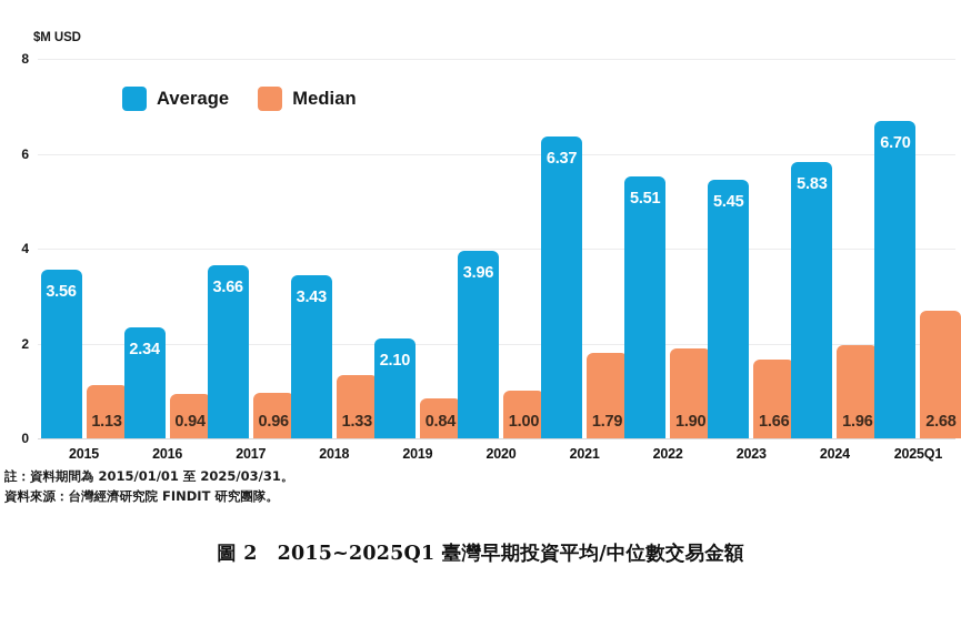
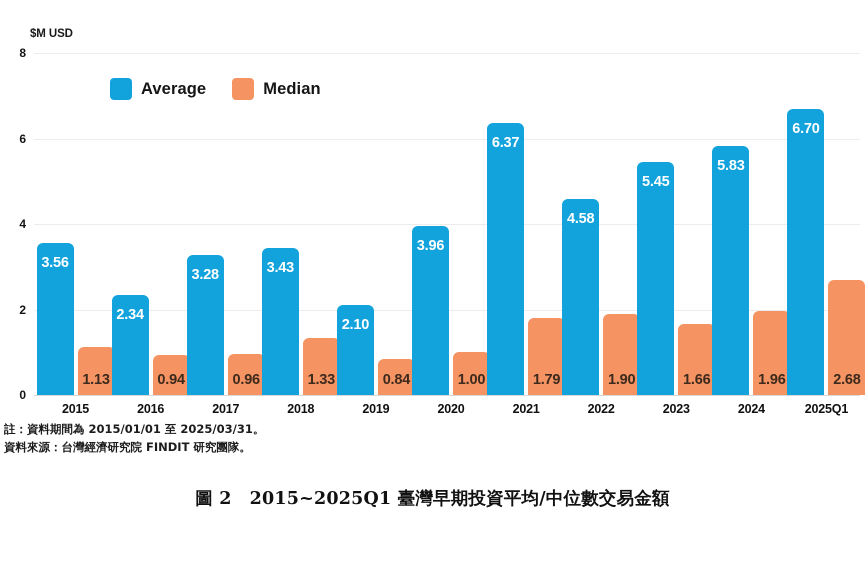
Average/2017: 3.66 -> 3.28
Average/2022: 5.51 -> 4.58
